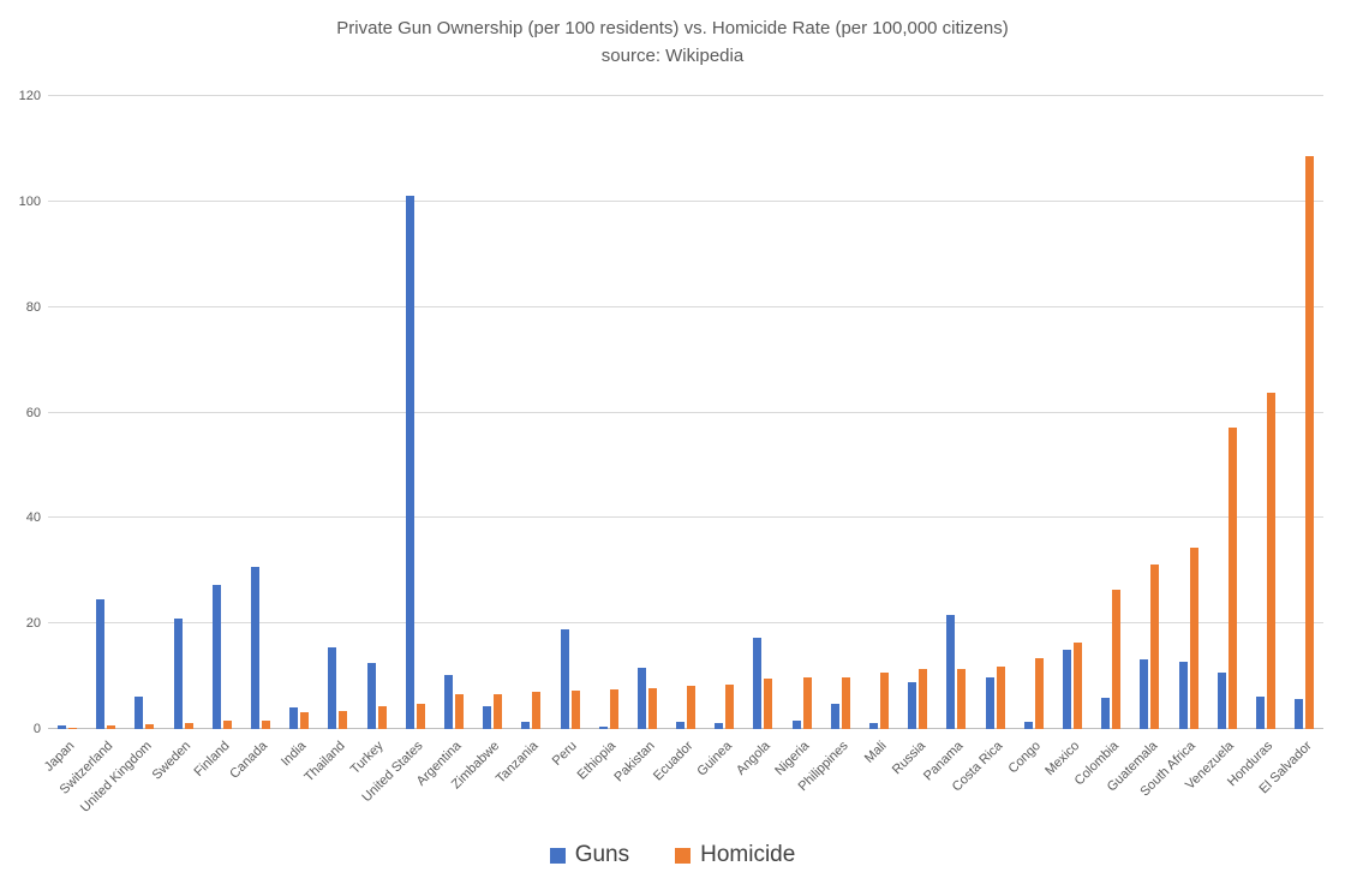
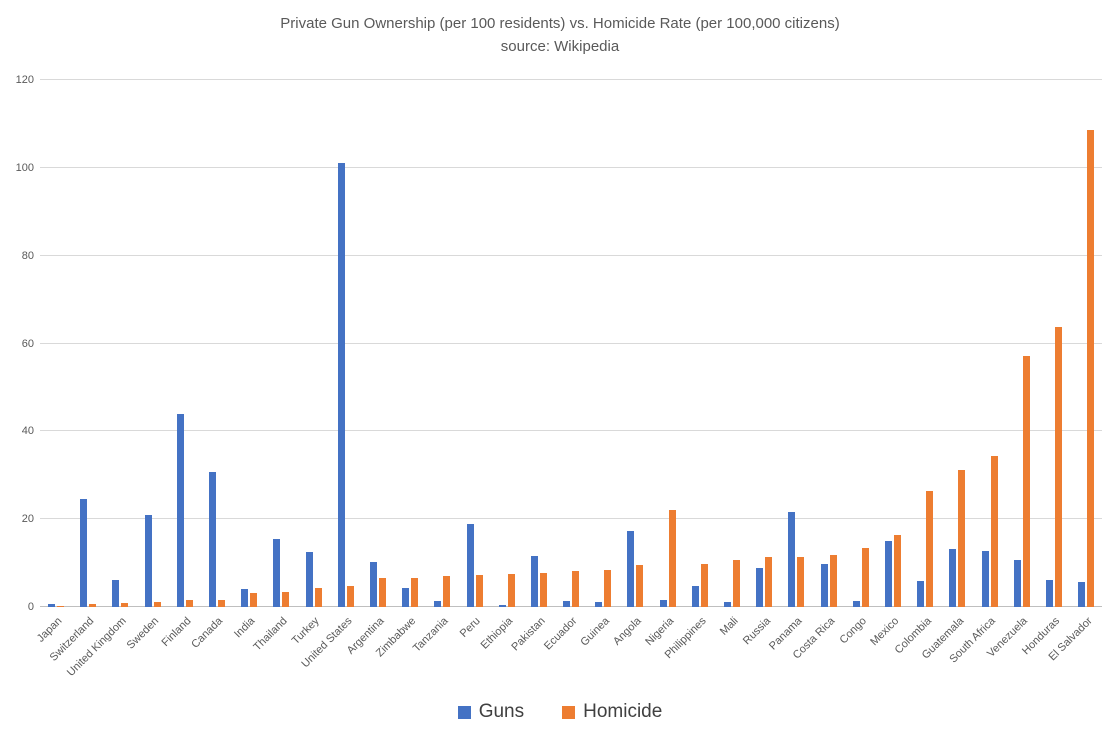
Guns/Finland: 27 -> 44
Homicide/Nigeria: 10 -> 22
